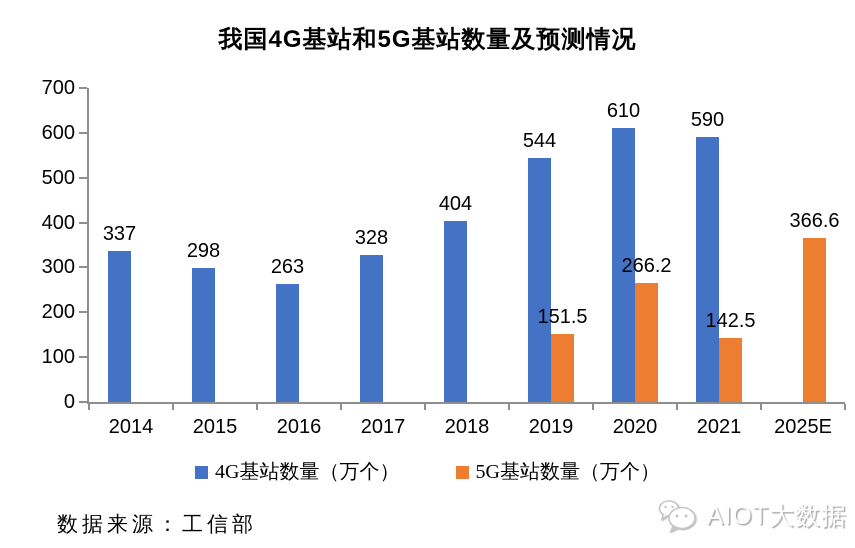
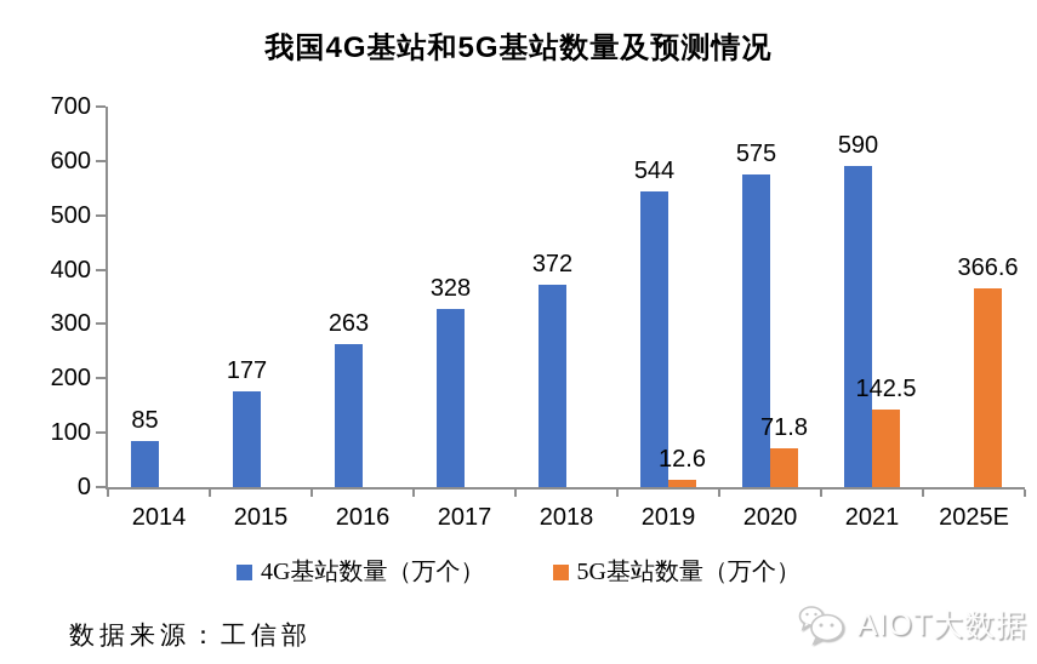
4G基站数量（万个）/2014: 337 -> 85
4G基站数量（万个）/2015: 298 -> 177
4G基站数量（万个）/2018: 404 -> 372
5G基站数量（万个）/2019: 151.5 -> 12.6
4G基站数量（万个）/2020: 610 -> 575
5G基站数量（万个）/2020: 266.2 -> 71.8
